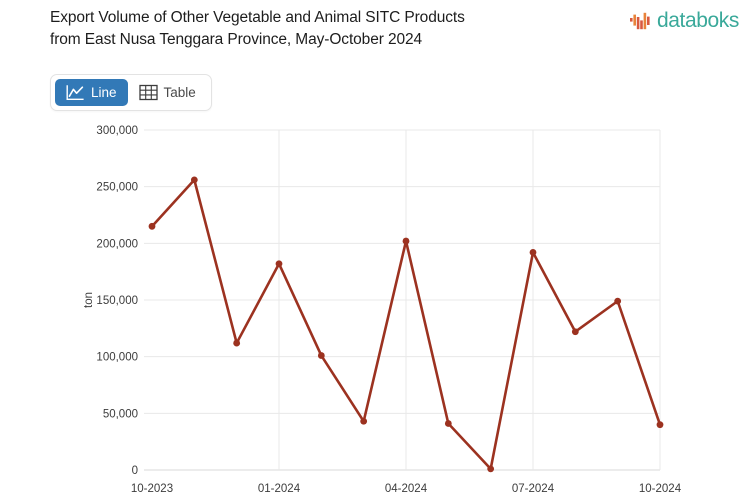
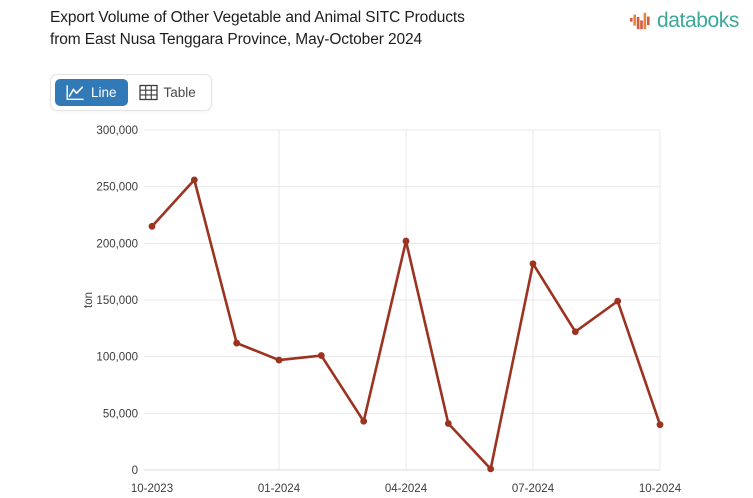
01-2024: 182000 -> 97000
07-2024: 192000 -> 182000
